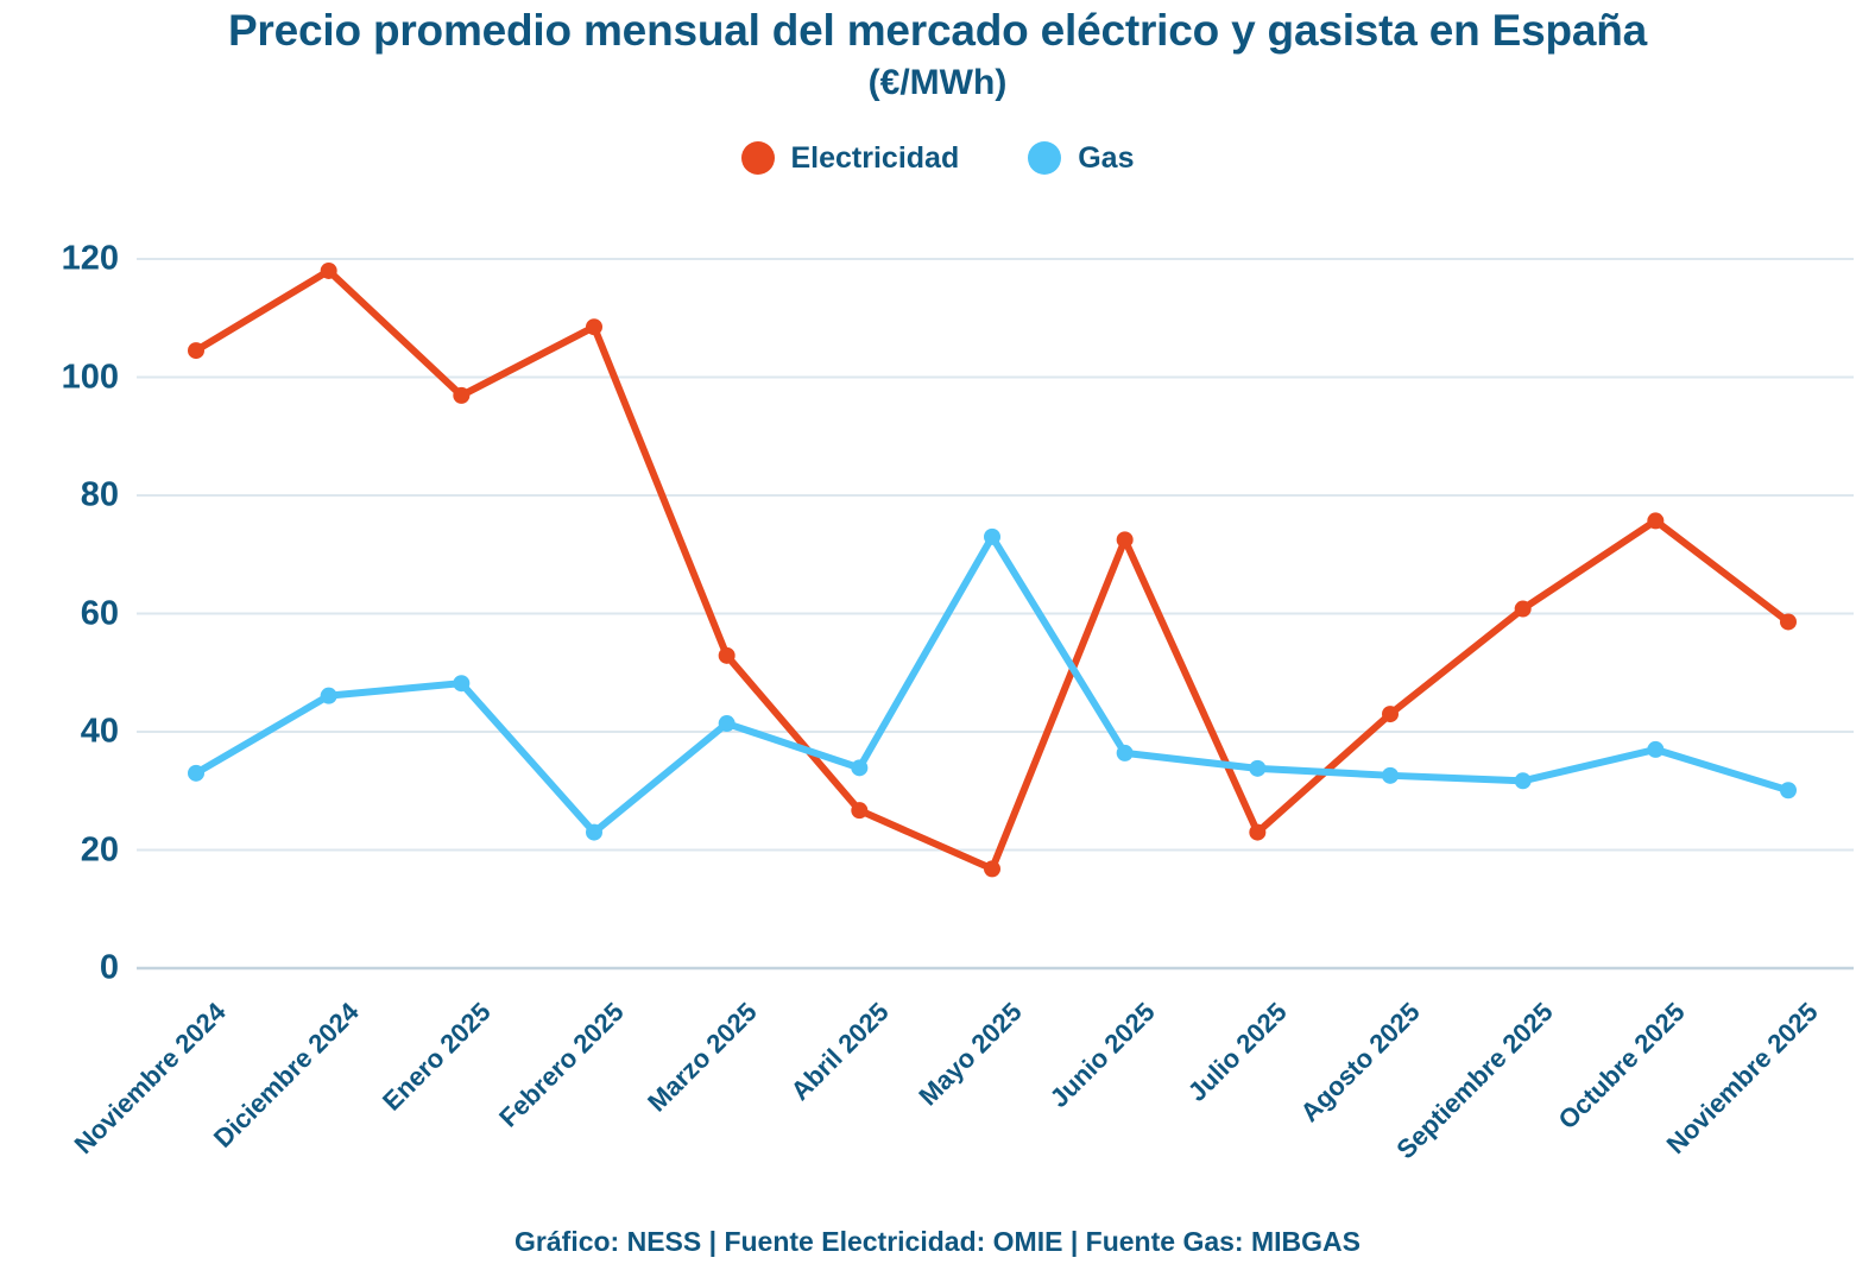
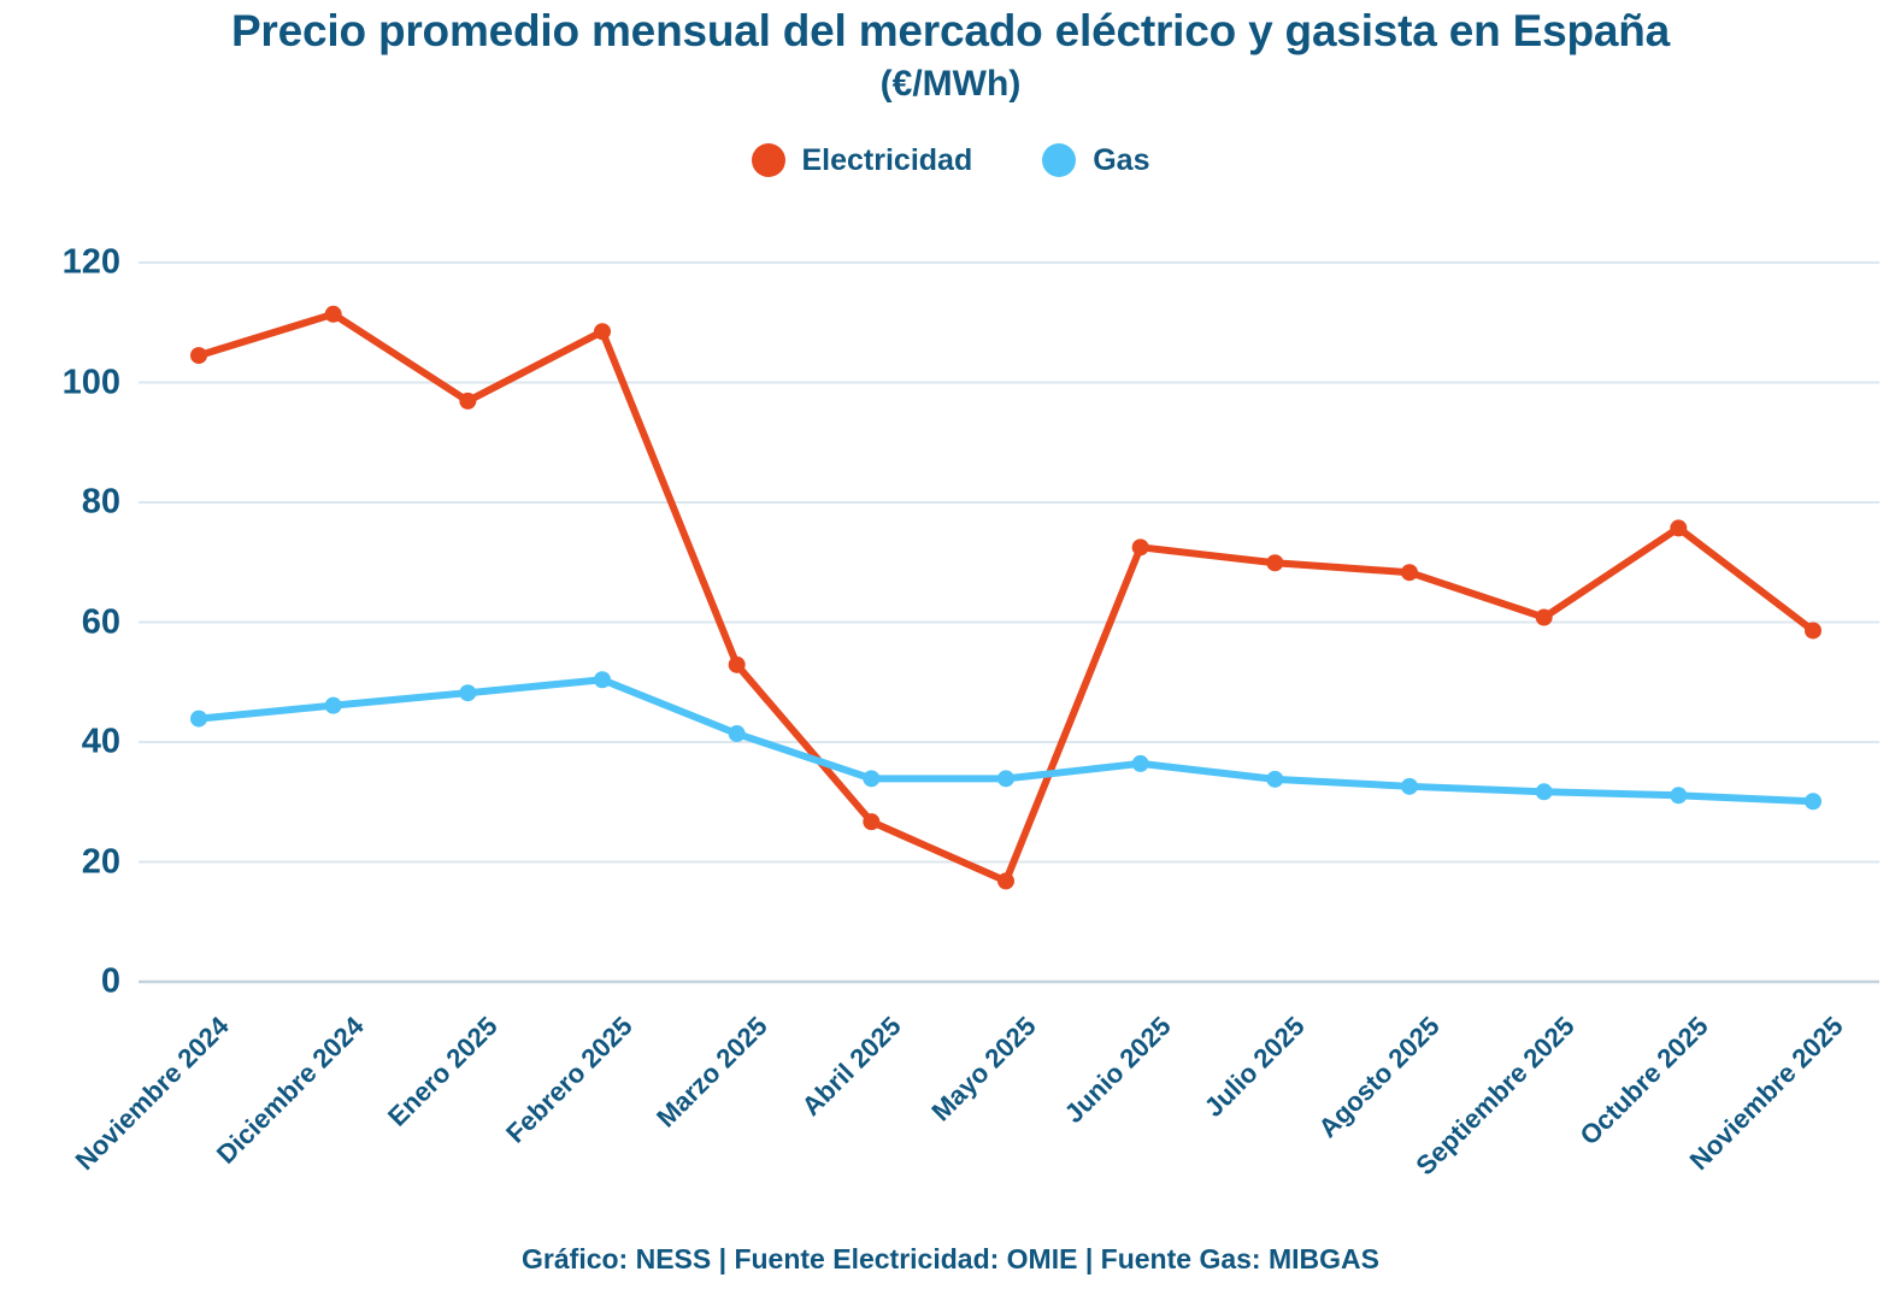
Gas/Noviembre 2024: 33 -> 44
Electricidad/Diciembre 2024: 118 -> 111
Gas/Febrero 2025: 23 -> 50
Gas/Mayo 2025: 73 -> 34
Electricidad/Julio 2025: 23 -> 70
Electricidad/Agosto 2025: 43 -> 68
Gas/Octubre 2025: 37 -> 31
